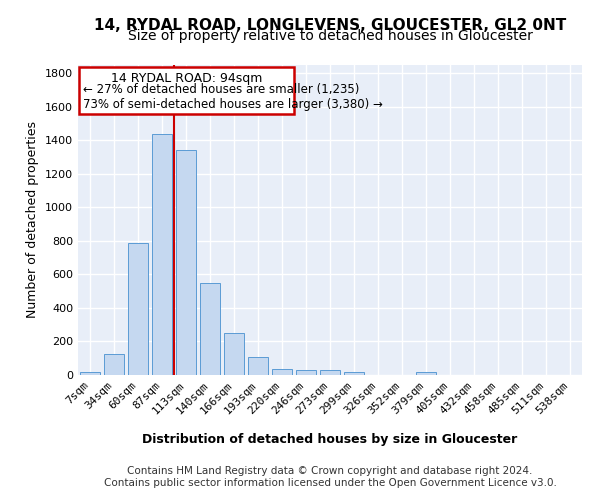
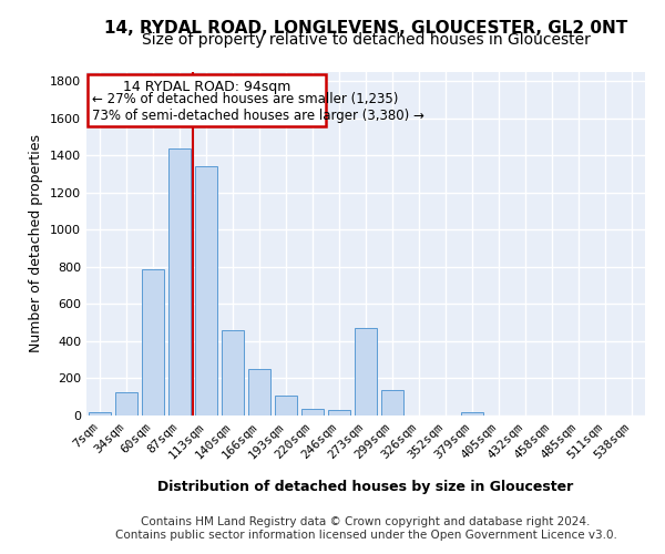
140sqm: 550 -> 460
273sqm: 30 -> 470
299sqm: 20 -> 140
